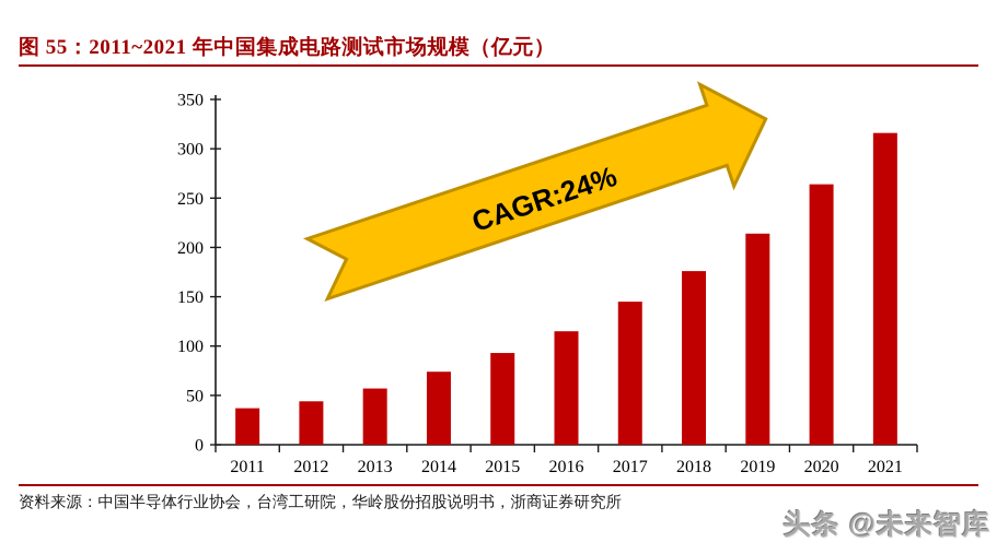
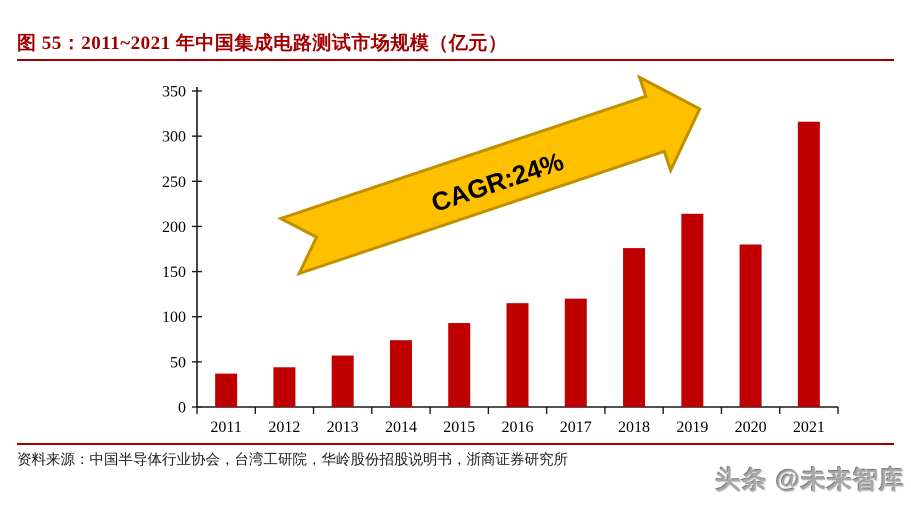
2017: 140 -> 120
2020: 260 -> 180
